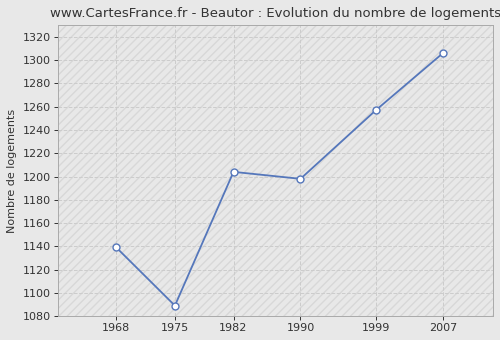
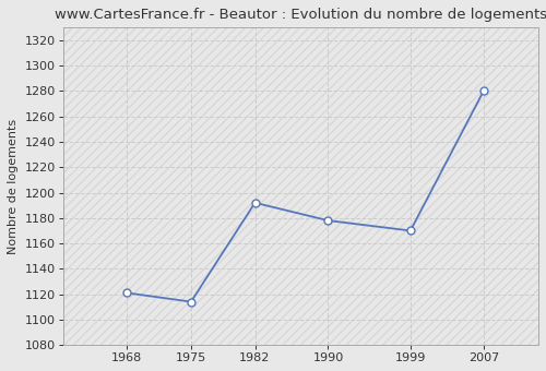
1968: 1139 -> 1121
1975: 1089 -> 1114
1982: 1204 -> 1192
1990: 1198 -> 1178
1999: 1257 -> 1170
2007: 1306 -> 1280
